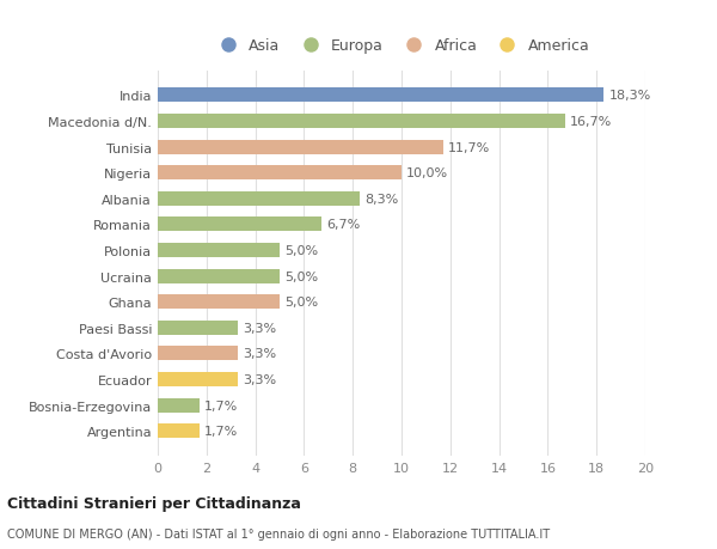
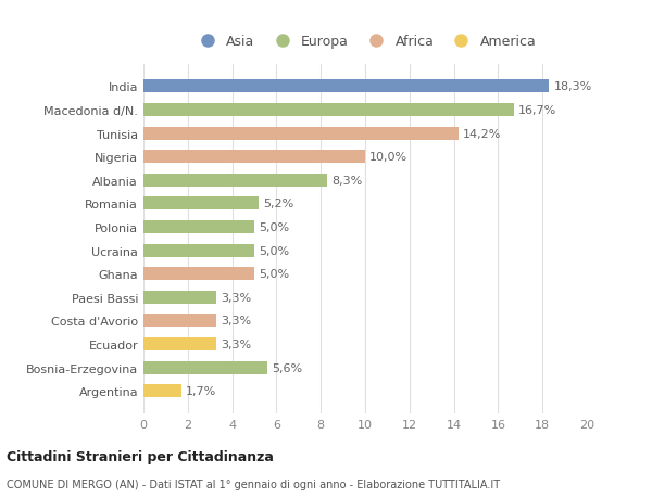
Tunisia: 11,7% -> 14,2%
Romania: 6,7% -> 5,2%
Bosnia-Erzegovina: 1,7% -> 5,6%
